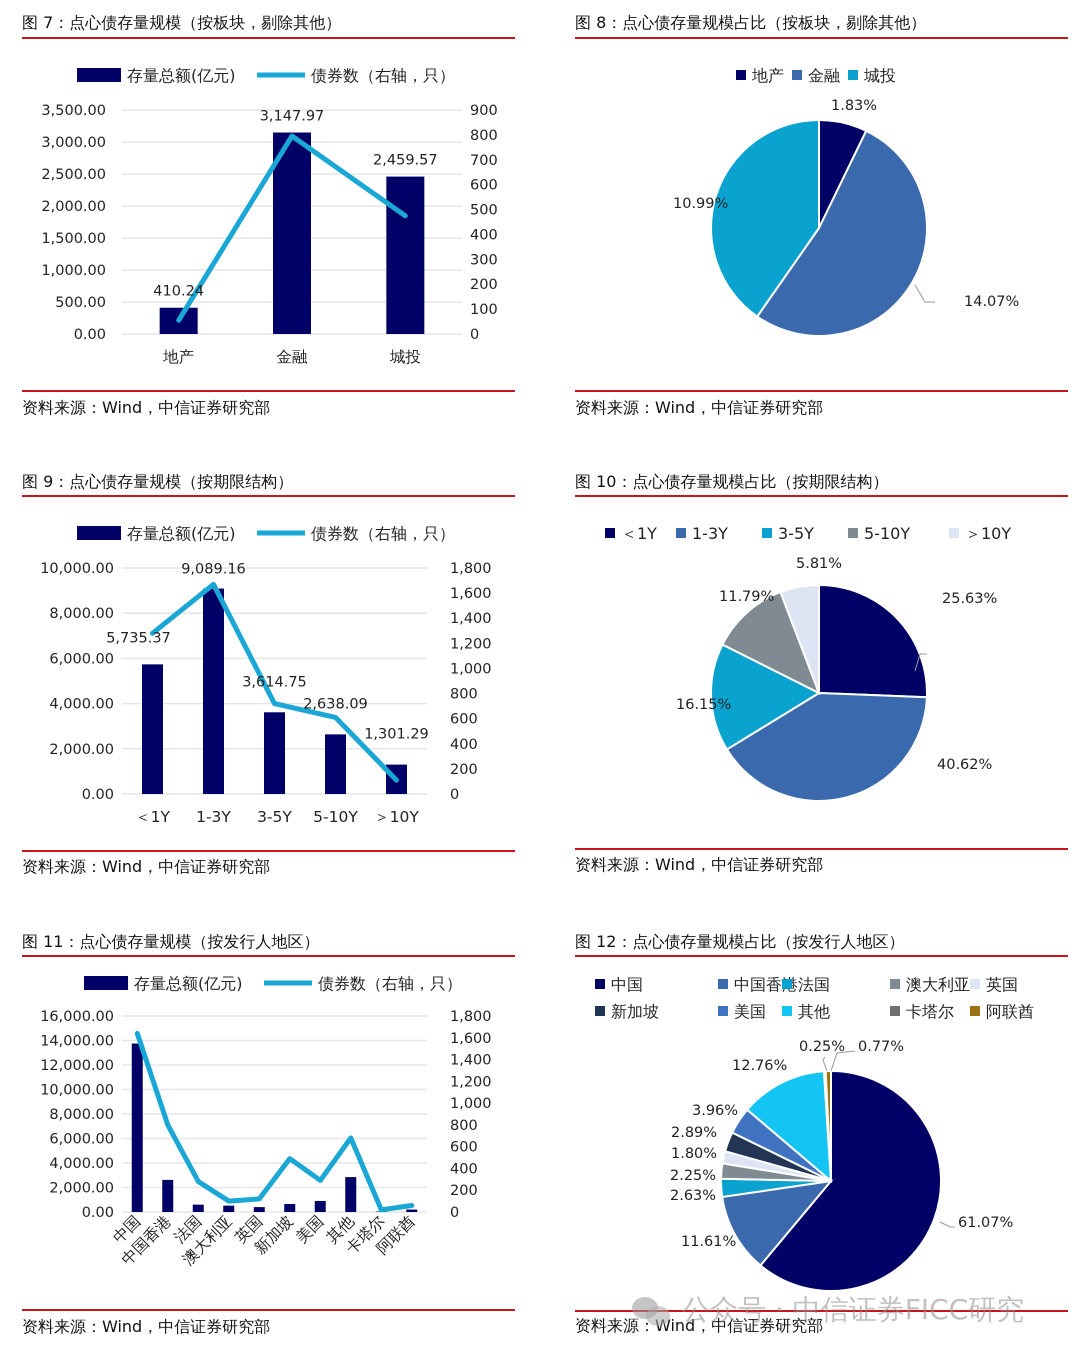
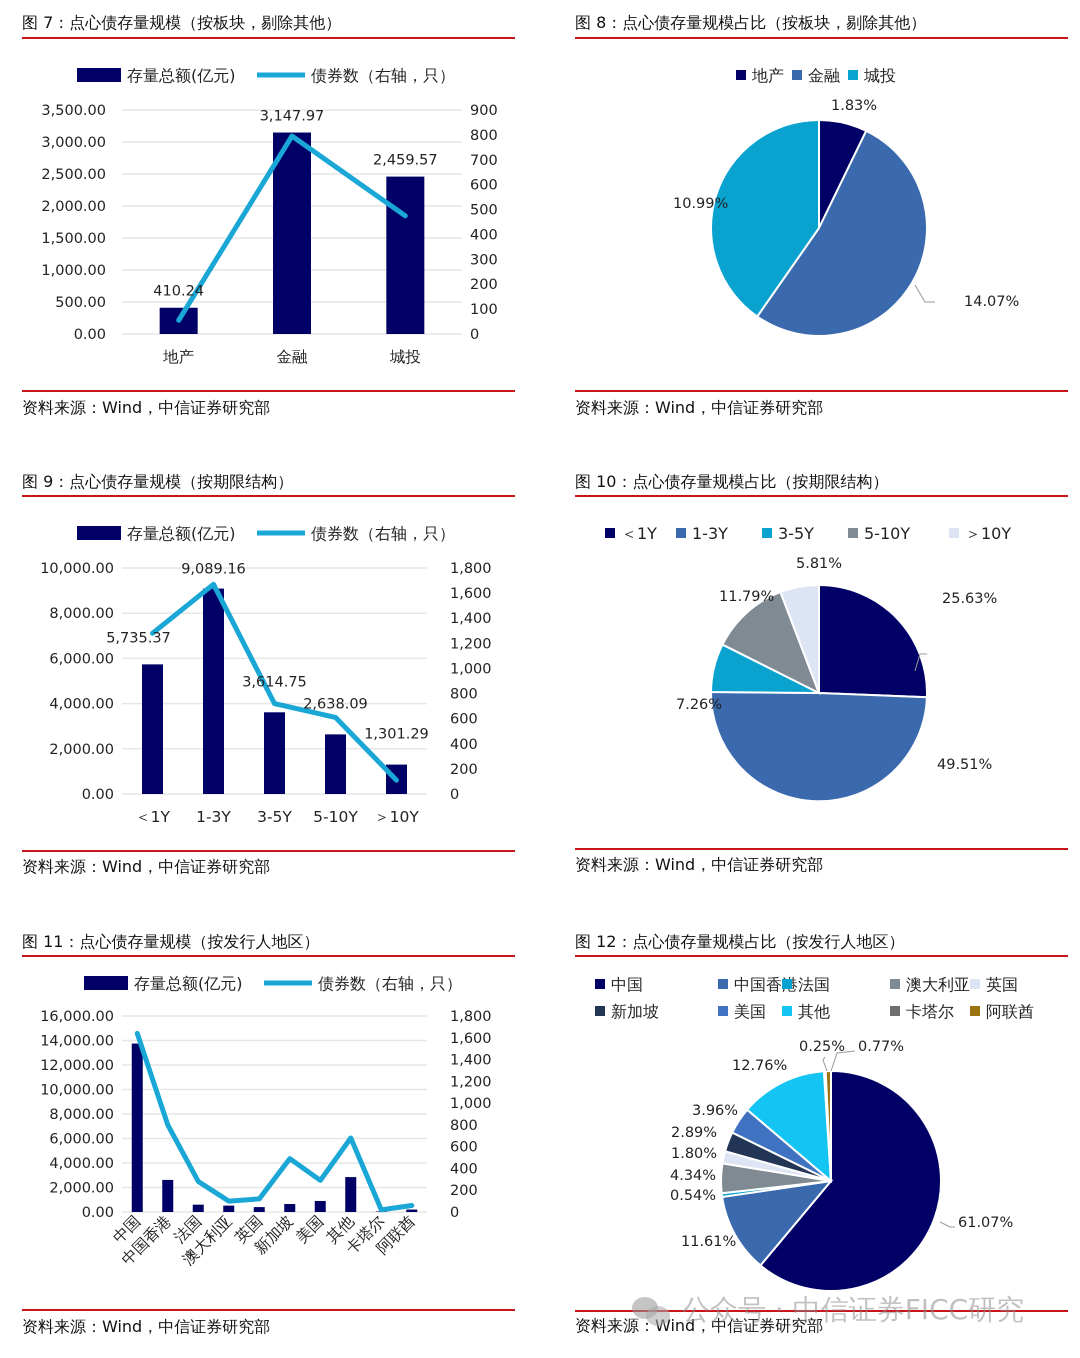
图 10：点心债存量规模占比（按期限结构）/1-3Y: 40.62% -> 49.51%
图 10：点心债存量规模占比（按期限结构）/3-5Y: 16.15% -> 7.26%
图 12：点心债存量规模占比（按发行人地区）/法国: 2.63% -> 0.54%
图 12：点心债存量规模占比（按发行人地区）/澳大利亚: 2.25% -> 4.34%
